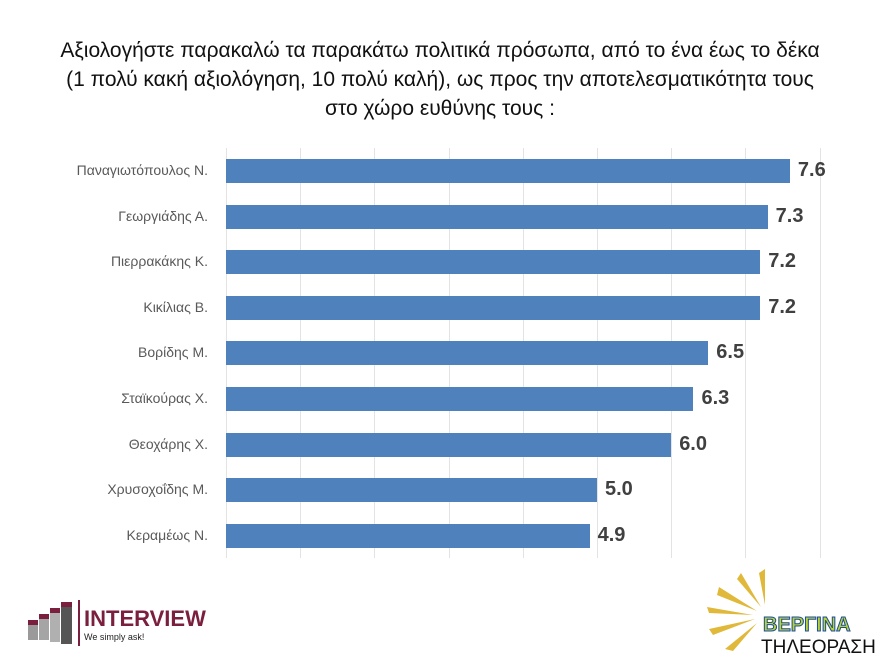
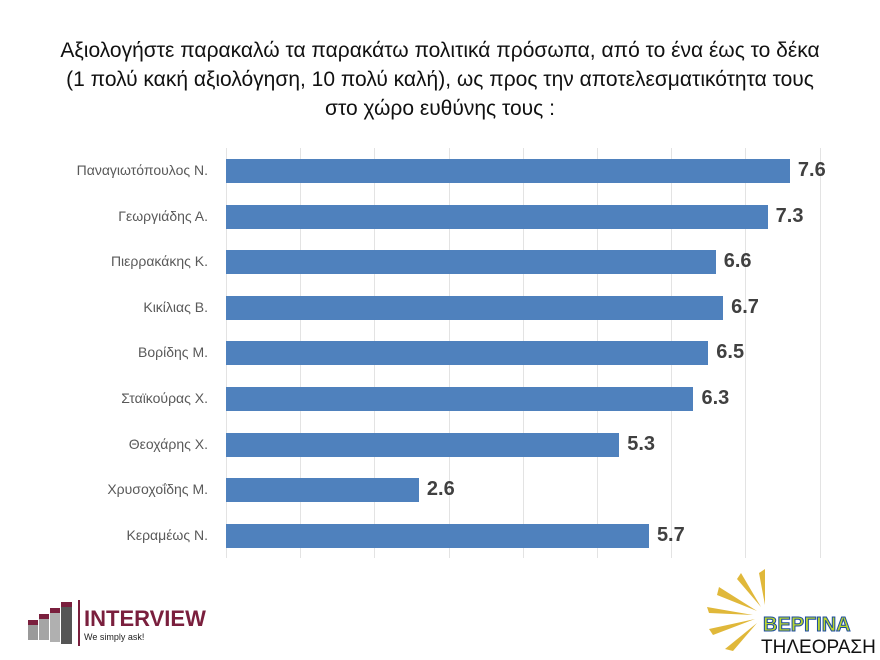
Πιερρακάκης Κ.: 7.2 -> 6.6
Κικίλιας Β.: 7.2 -> 6.7
Θεοχάρης Χ.: 6.0 -> 5.3
Χρυσοχοΐδης Μ.: 5.0 -> 2.6
Κεραμέως Ν.: 4.9 -> 5.7
